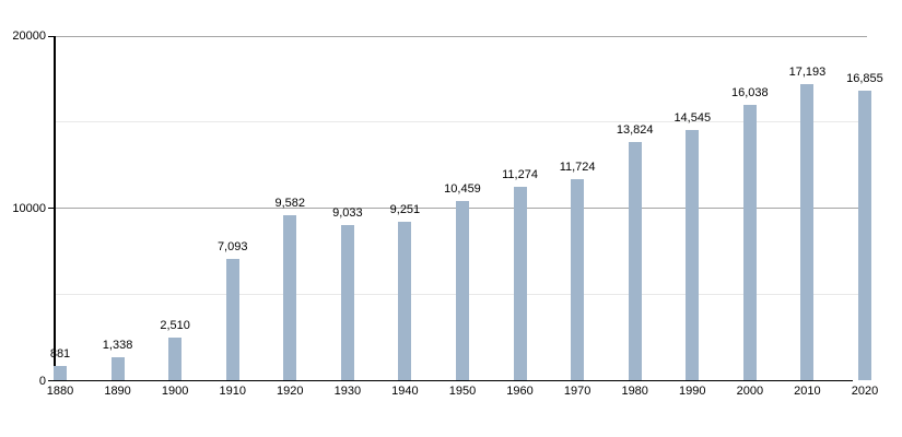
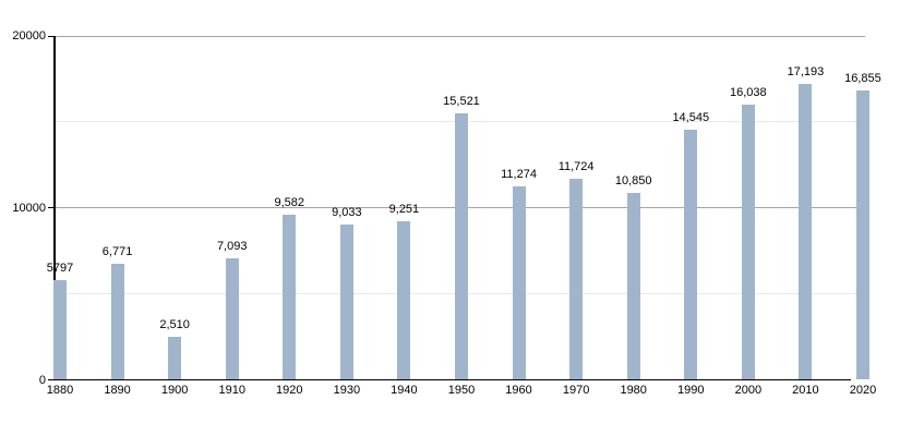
1880: 881 -> 5797
1890: 1,338 -> 6,771
1950: 10,459 -> 15,521
1980: 13,824 -> 10,850
